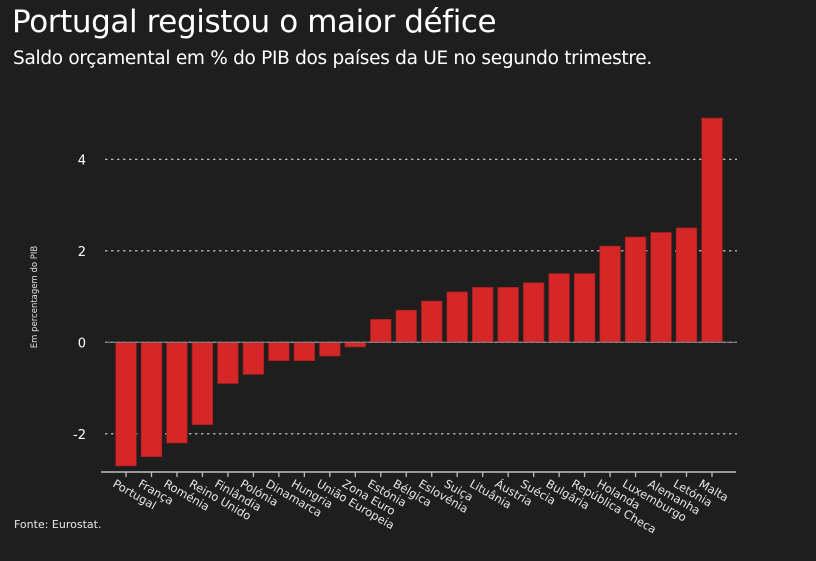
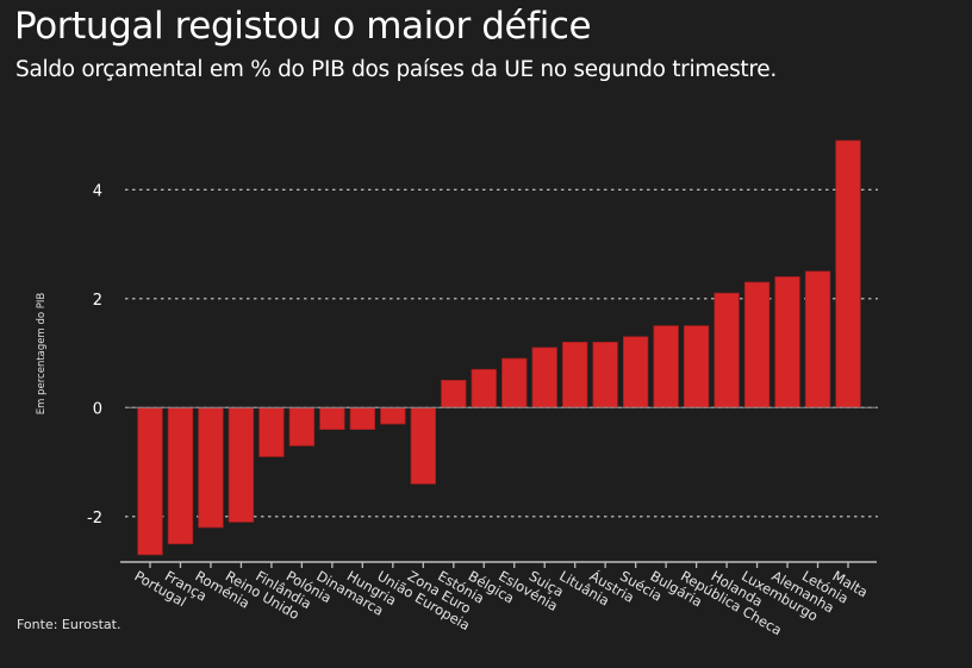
Reino Unido: -1.8 -> -2.1
Zona Euro: -0.1 -> -1.4
